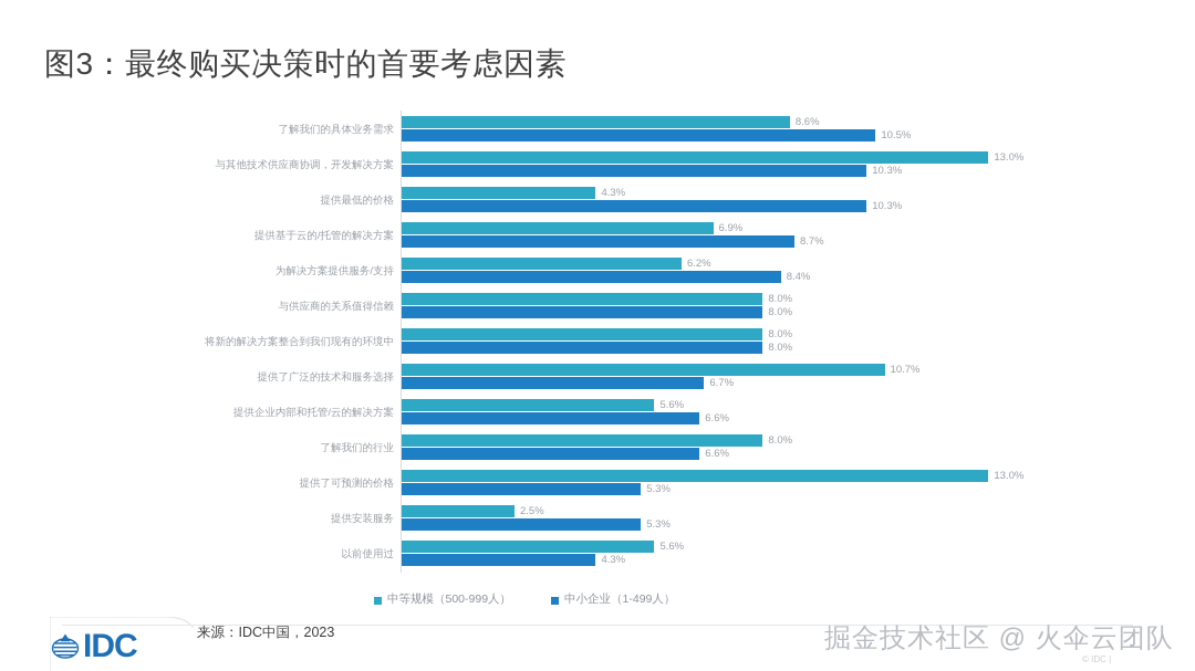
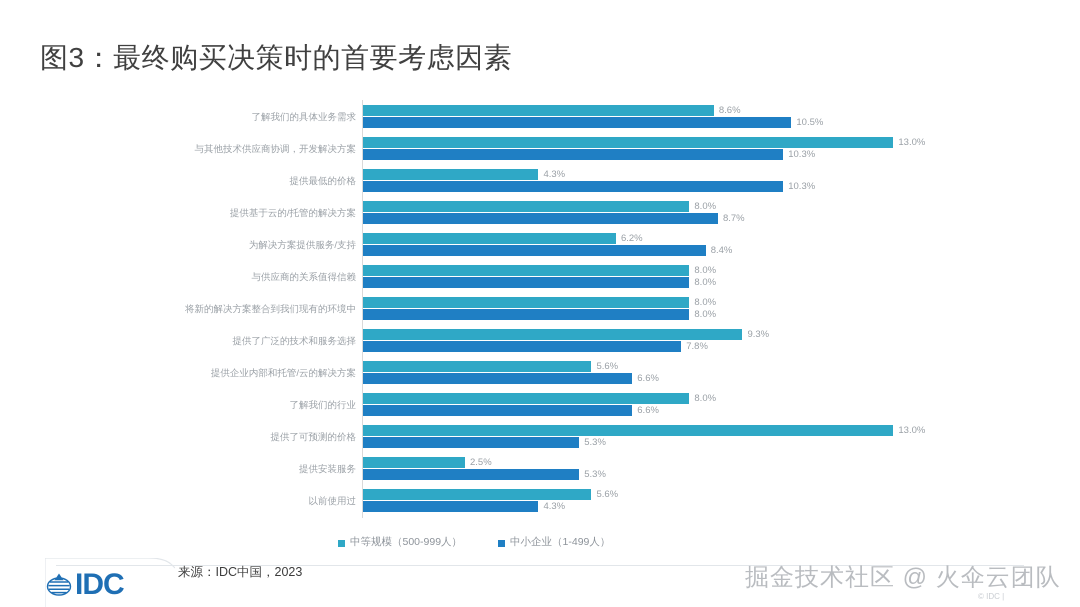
中等规模（500-999人）/提供基于云的/托管的解决方案: 6.9% -> 8.0%
中等规模（500-999人）/提供了广泛的技术和服务选择: 10.7% -> 9.3%
中小企业（1-499人）/提供了广泛的技术和服务选择: 6.7% -> 7.8%
